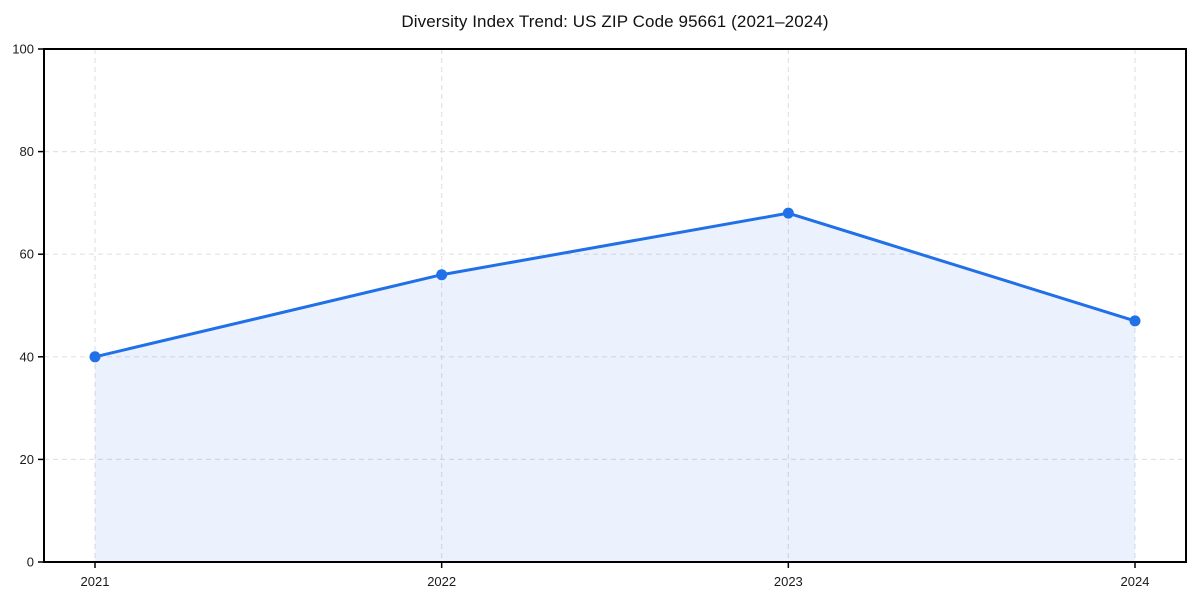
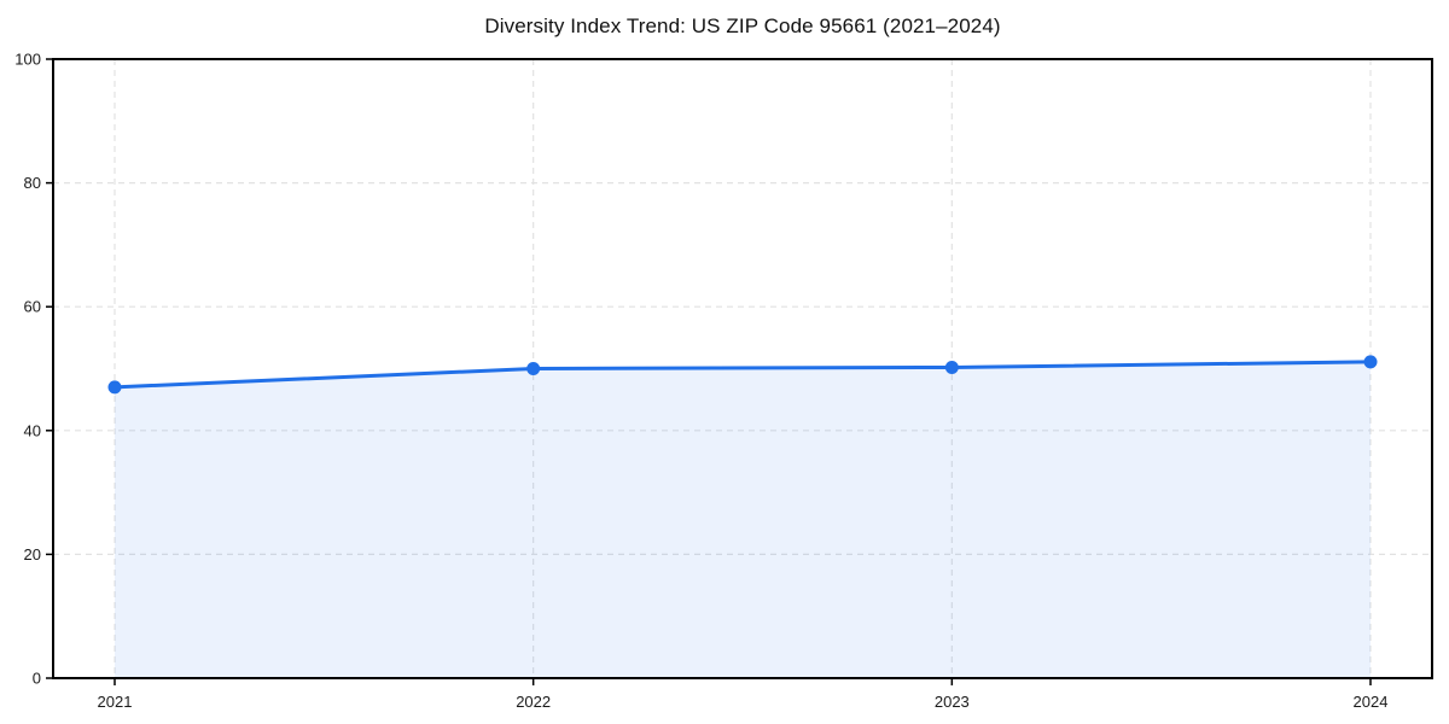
2021: 40 -> 47
2022: 56 -> 50
2023: 68 -> 50
2024: 47 -> 51
